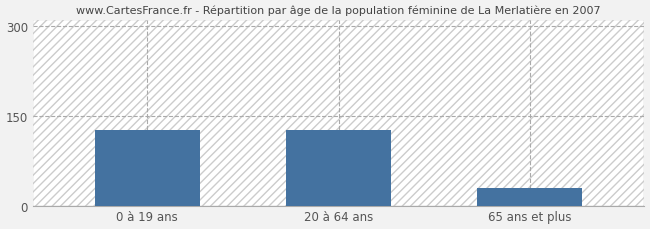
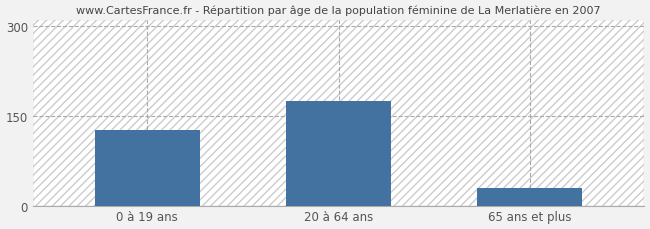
20 à 64 ans: 126 -> 174
